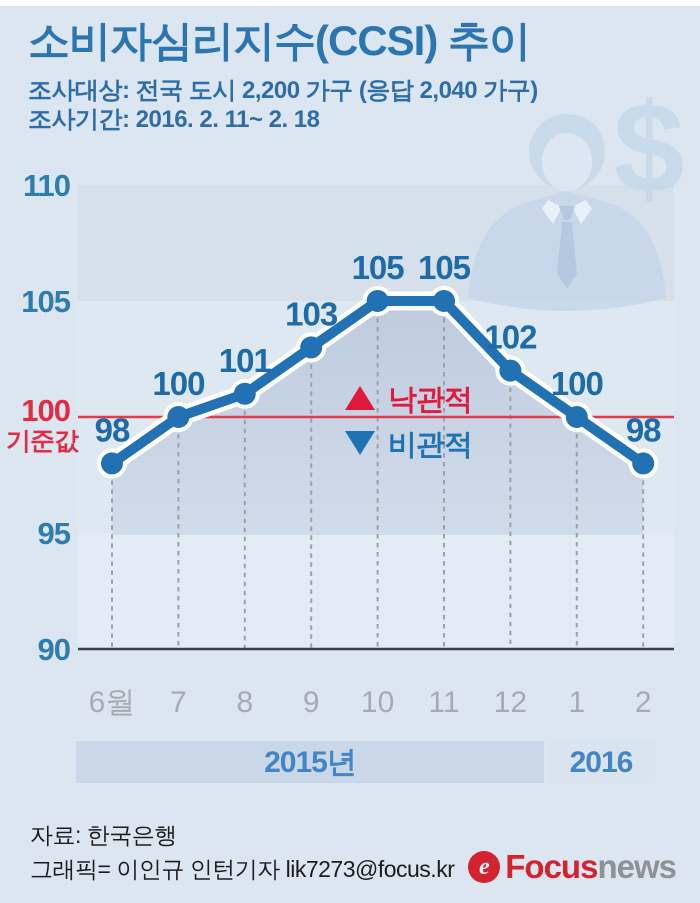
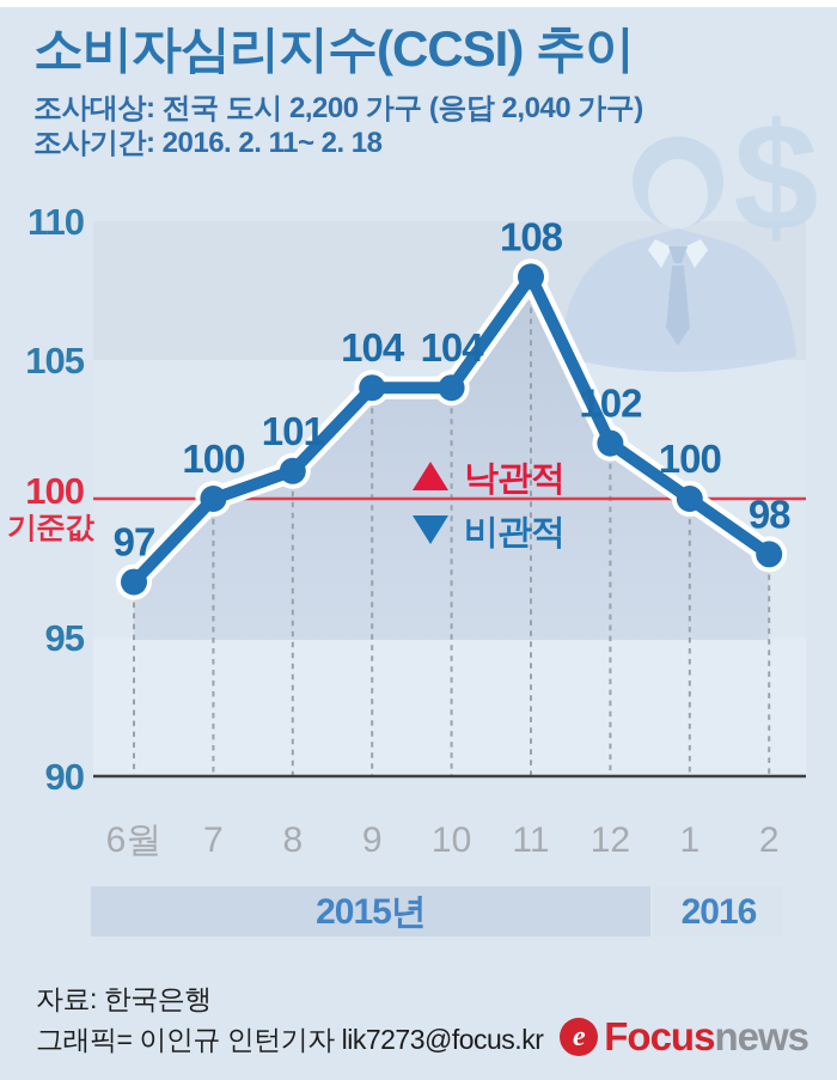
6월: 98 -> 97
9: 103 -> 104
10: 105 -> 104
11: 105 -> 108
